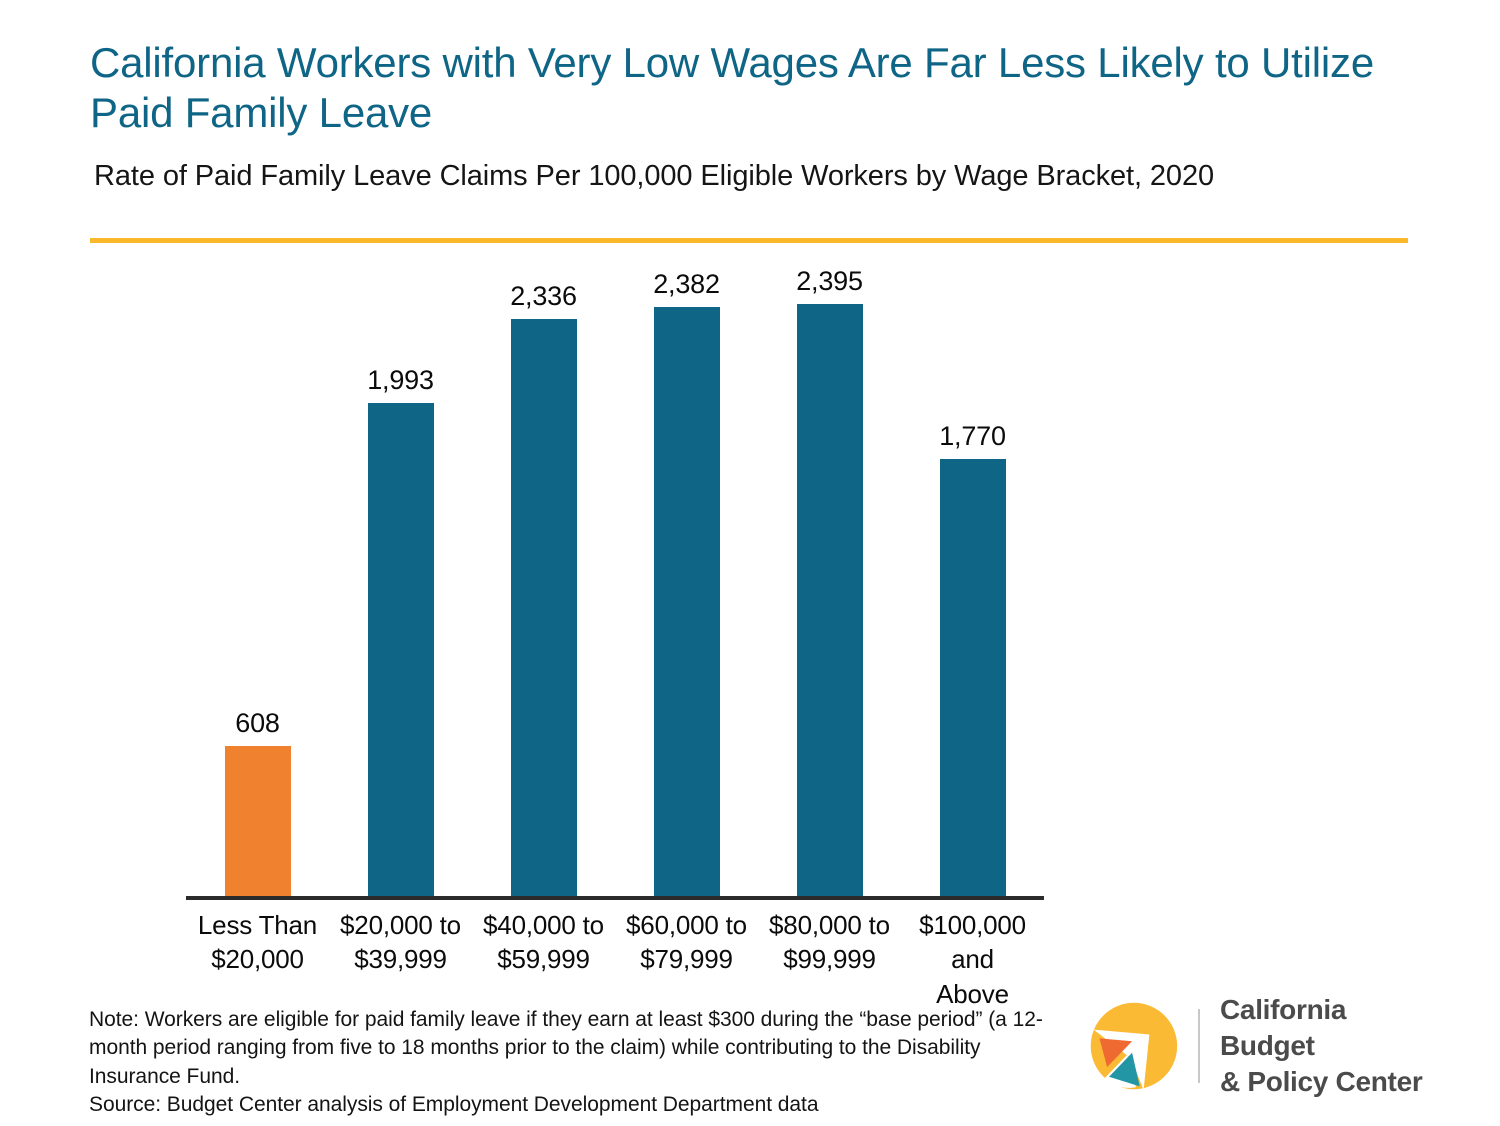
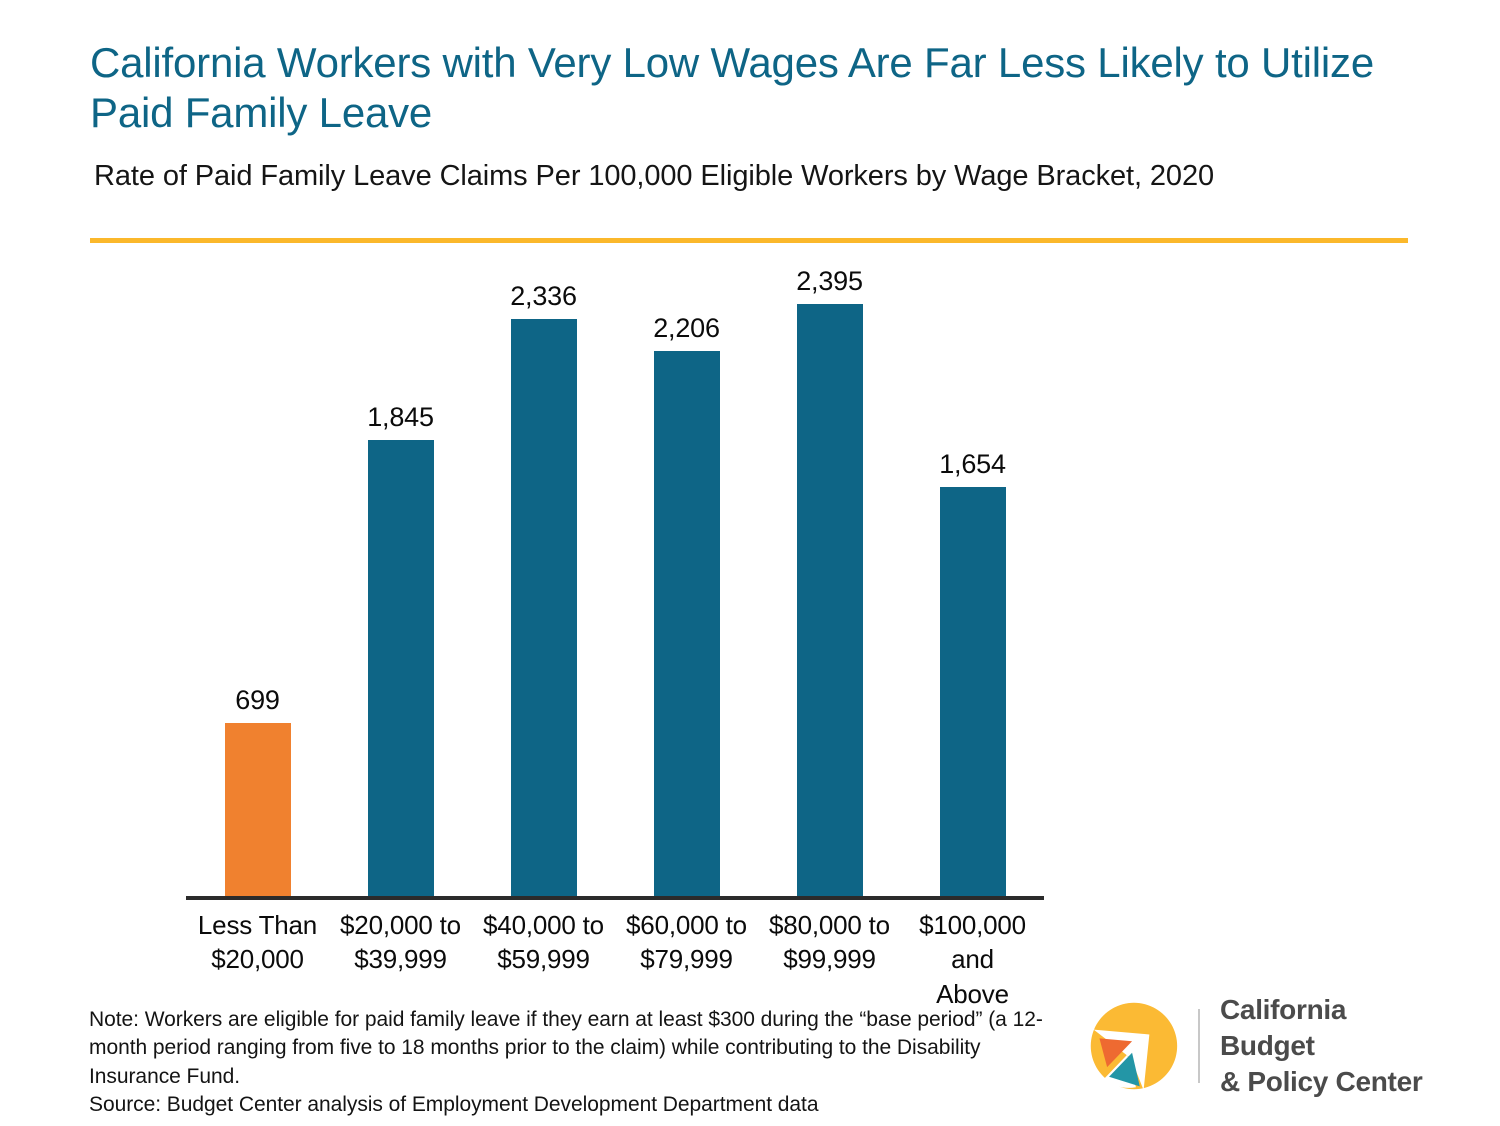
Less Than $20,000: 608 -> 699
$20,000 to $39,999: 1,993 -> 1,845
$60,000 to $79,999: 2,382 -> 2,206
$100,000 and Above: 1,770 -> 1,654
